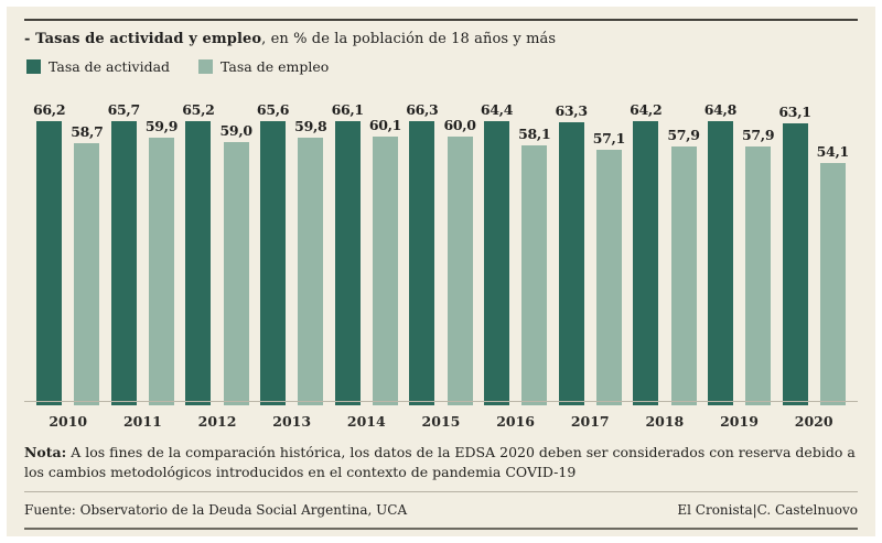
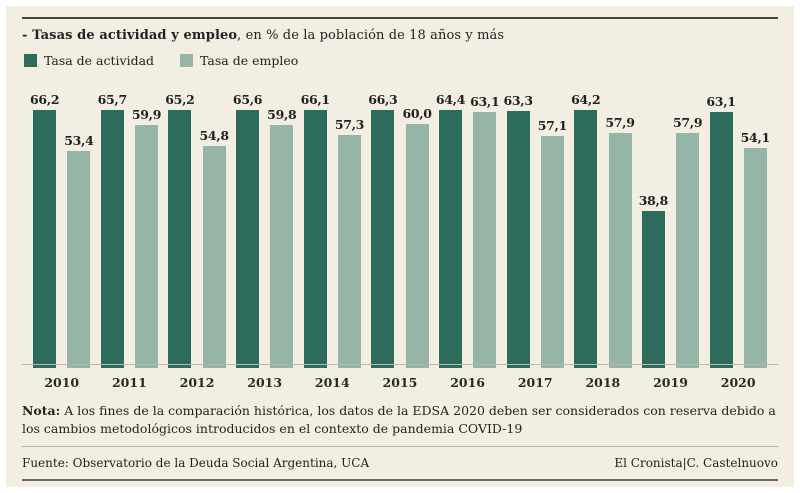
Tasa de empleo/2010: 58,7 -> 53,4
Tasa de empleo/2012: 59,0 -> 54,8
Tasa de empleo/2014: 60,1 -> 57,3
Tasa de empleo/2016: 58,1 -> 63,1
Tasa de actividad/2019: 64,8 -> 38,8
